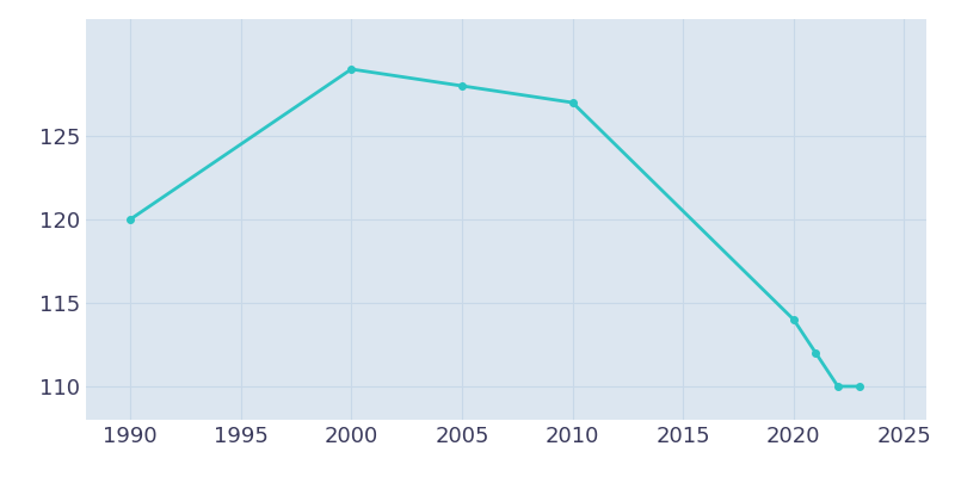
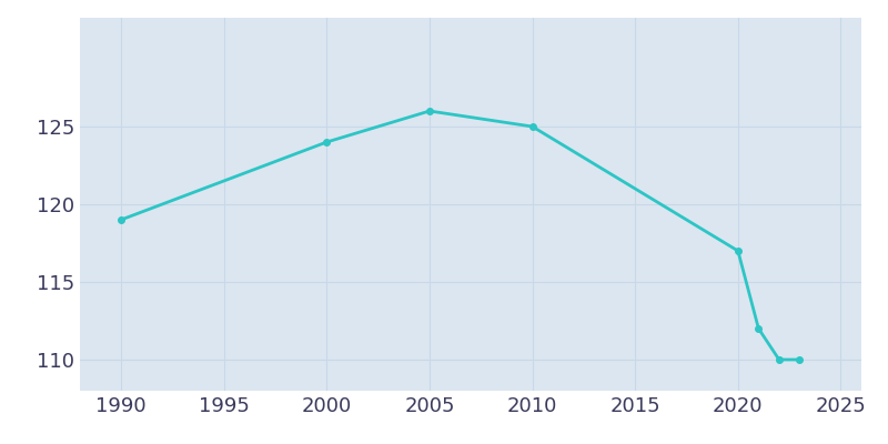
1990: 120 -> 119
2000: 129 -> 124
2005: 128 -> 126
2010: 127 -> 125
2020: 114 -> 117
